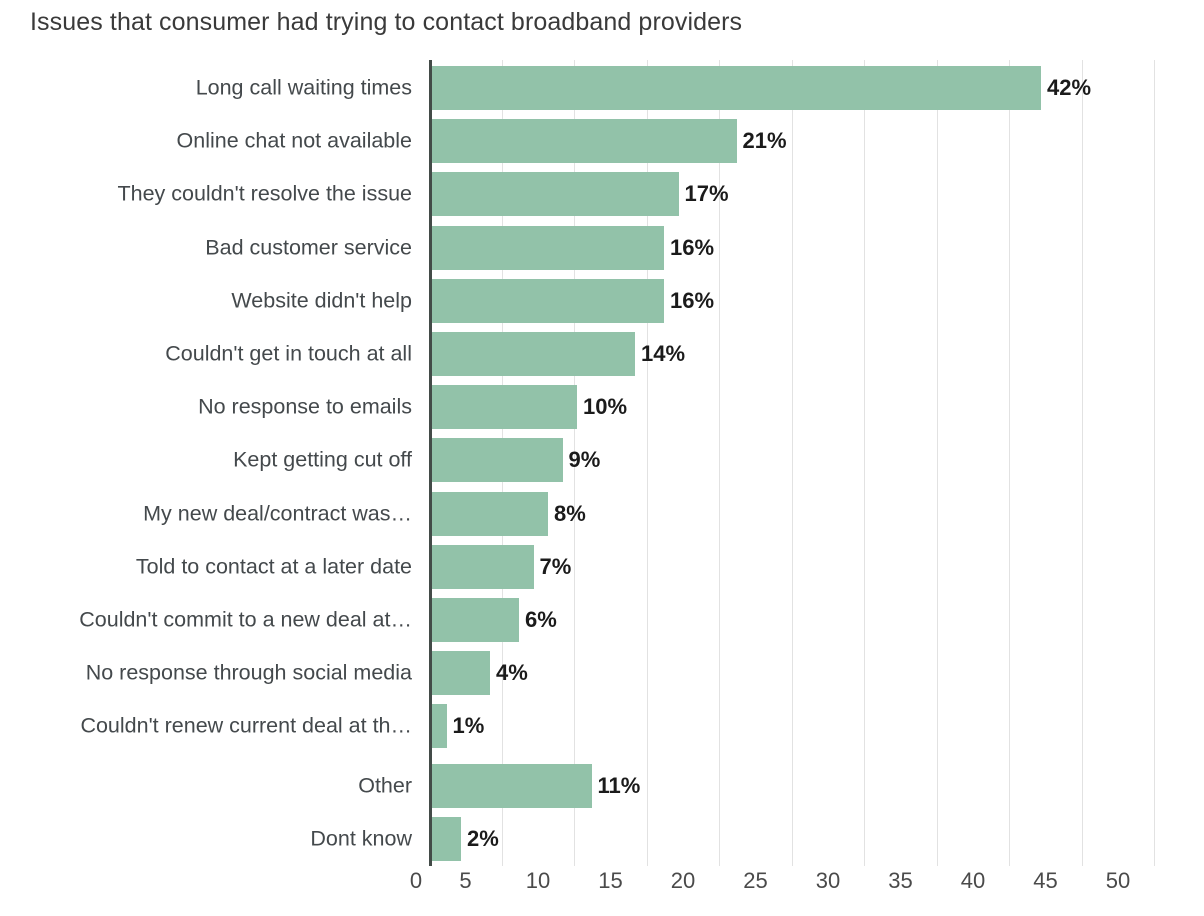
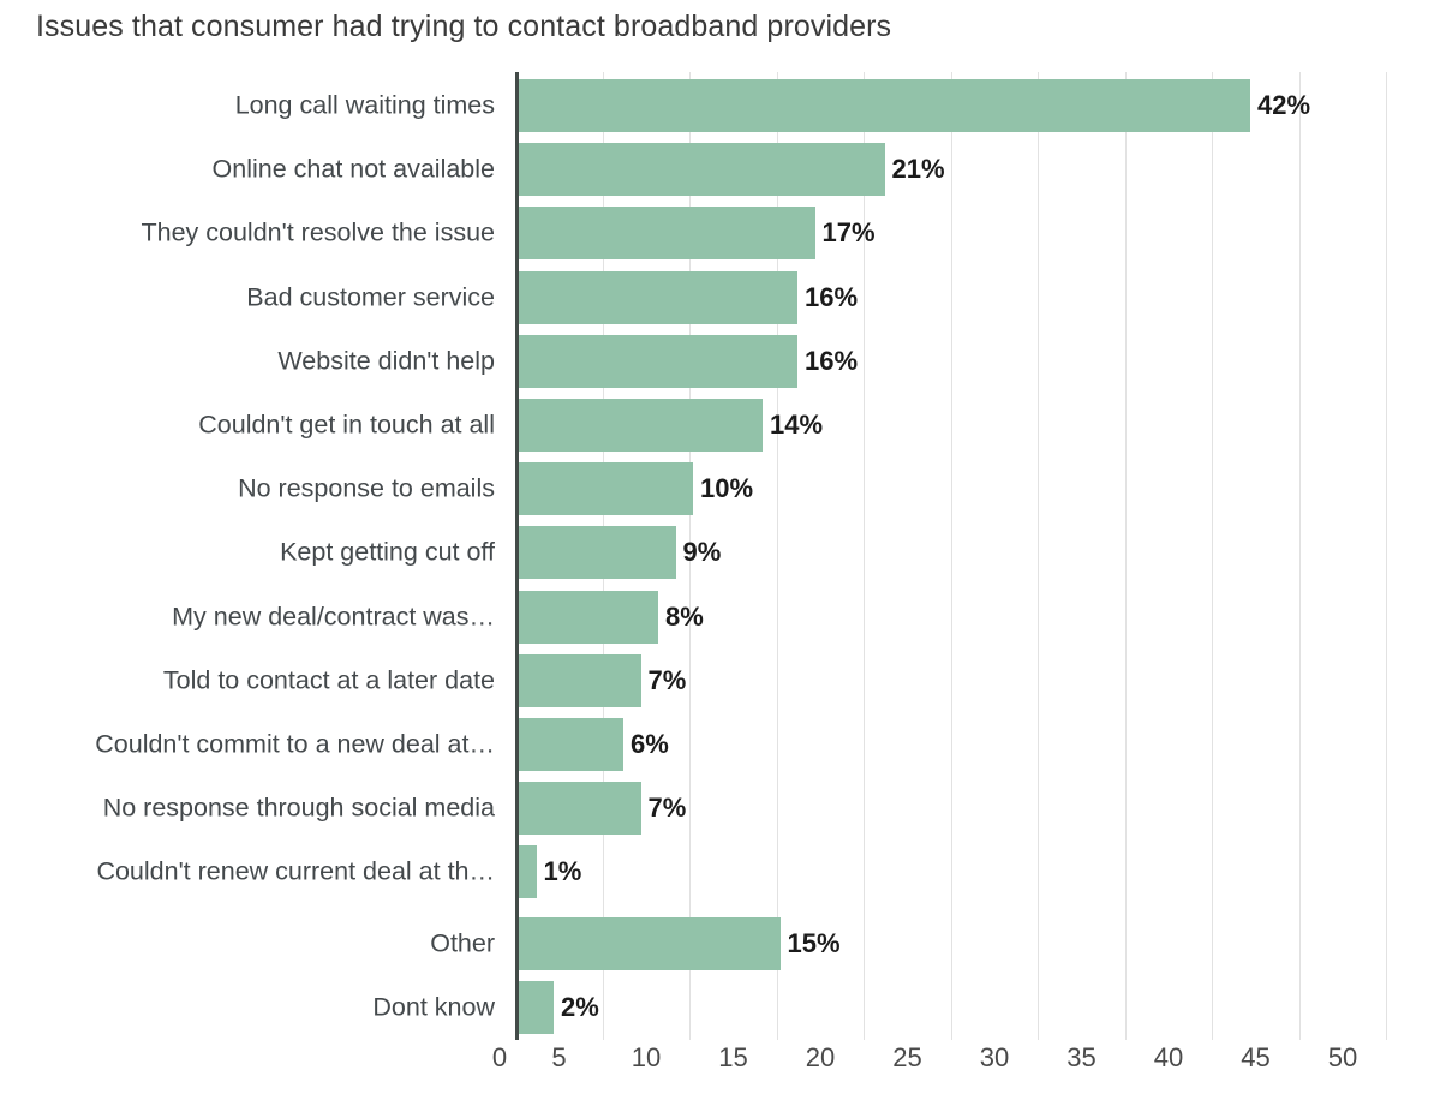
No response through social media: 4% -> 7%
Other: 11% -> 15%
